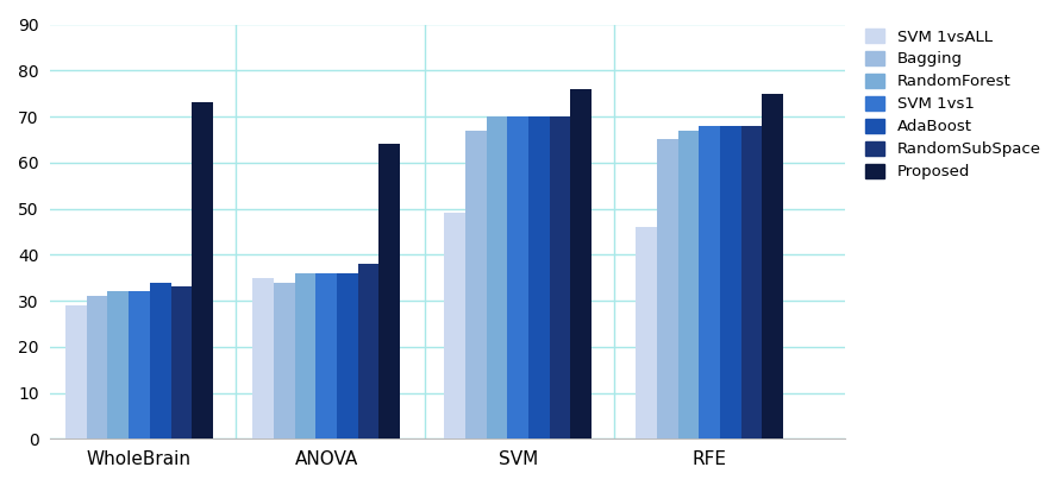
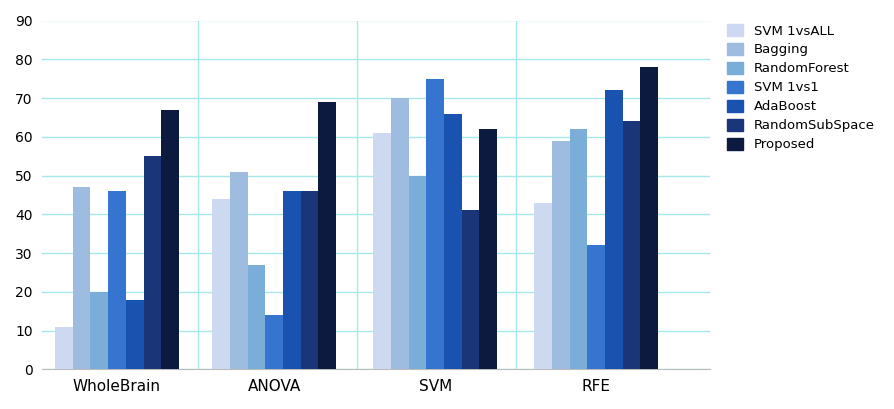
SVM 1vsALL/WholeBrain: 29 -> 11
Bagging/WholeBrain: 31 -> 47
RandomForest/WholeBrain: 32 -> 20
SVM 1vs1/WholeBrain: 32 -> 46
AdaBoost/WholeBrain: 34 -> 18
RandomSubSpace/WholeBrain: 33 -> 55
Proposed/WholeBrain: 73 -> 67
SVM 1vsALL/ANOVA: 35 -> 44
Bagging/ANOVA: 34 -> 51
RandomForest/ANOVA: 36 -> 27
SVM 1vs1/ANOVA: 36 -> 14
AdaBoost/ANOVA: 36 -> 46
RandomSubSpace/ANOVA: 38 -> 46
Proposed/ANOVA: 64 -> 69
SVM 1vsALL/SVM: 49 -> 61
Bagging/SVM: 67 -> 70
RandomForest/SVM: 70 -> 50
SVM 1vs1/SVM: 70 -> 75
AdaBoost/SVM: 70 -> 66
RandomSubSpace/SVM: 70 -> 41
Proposed/SVM: 76 -> 62
SVM 1vsALL/RFE: 46 -> 43
Bagging/RFE: 65 -> 59
RandomForest/RFE: 67 -> 62
SVM 1vs1/RFE: 68 -> 32
AdaBoost/RFE: 68 -> 72
RandomSubSpace/RFE: 68 -> 64
Proposed/RFE: 75 -> 78
